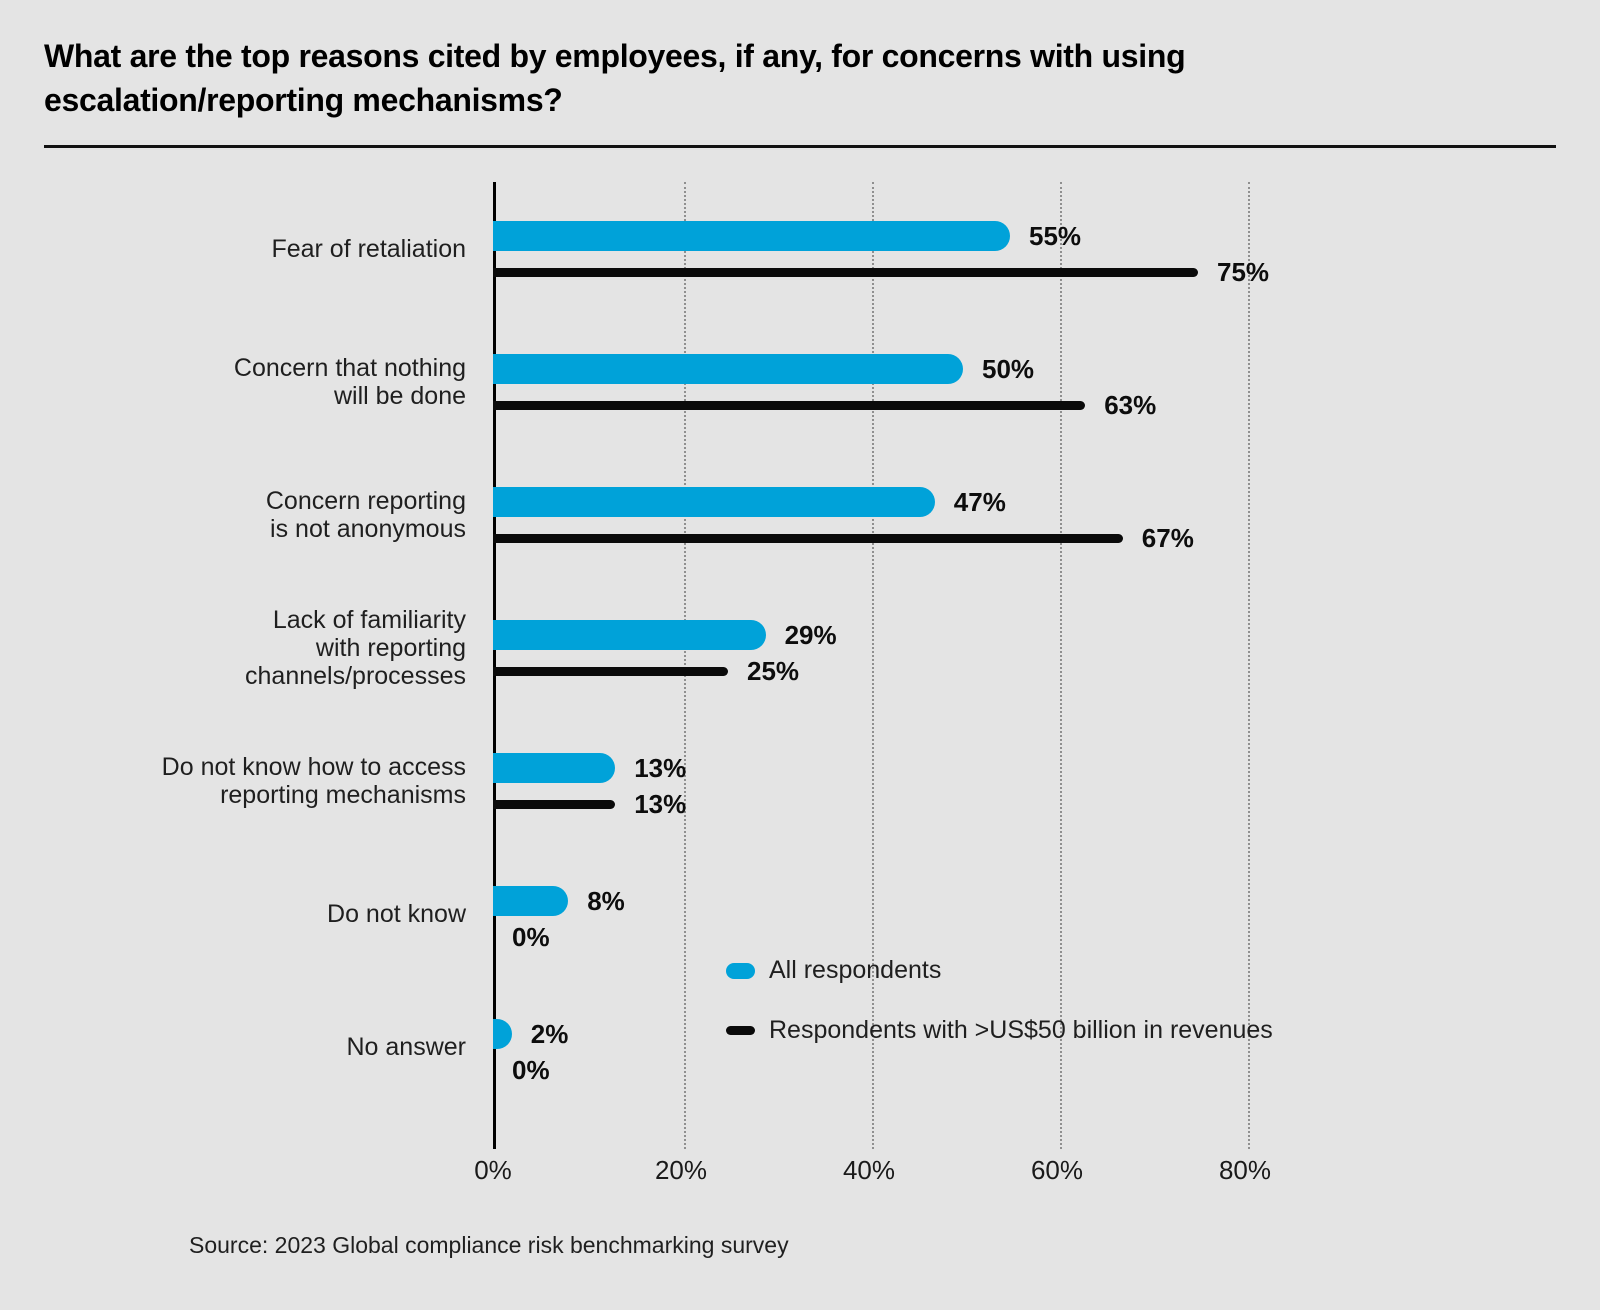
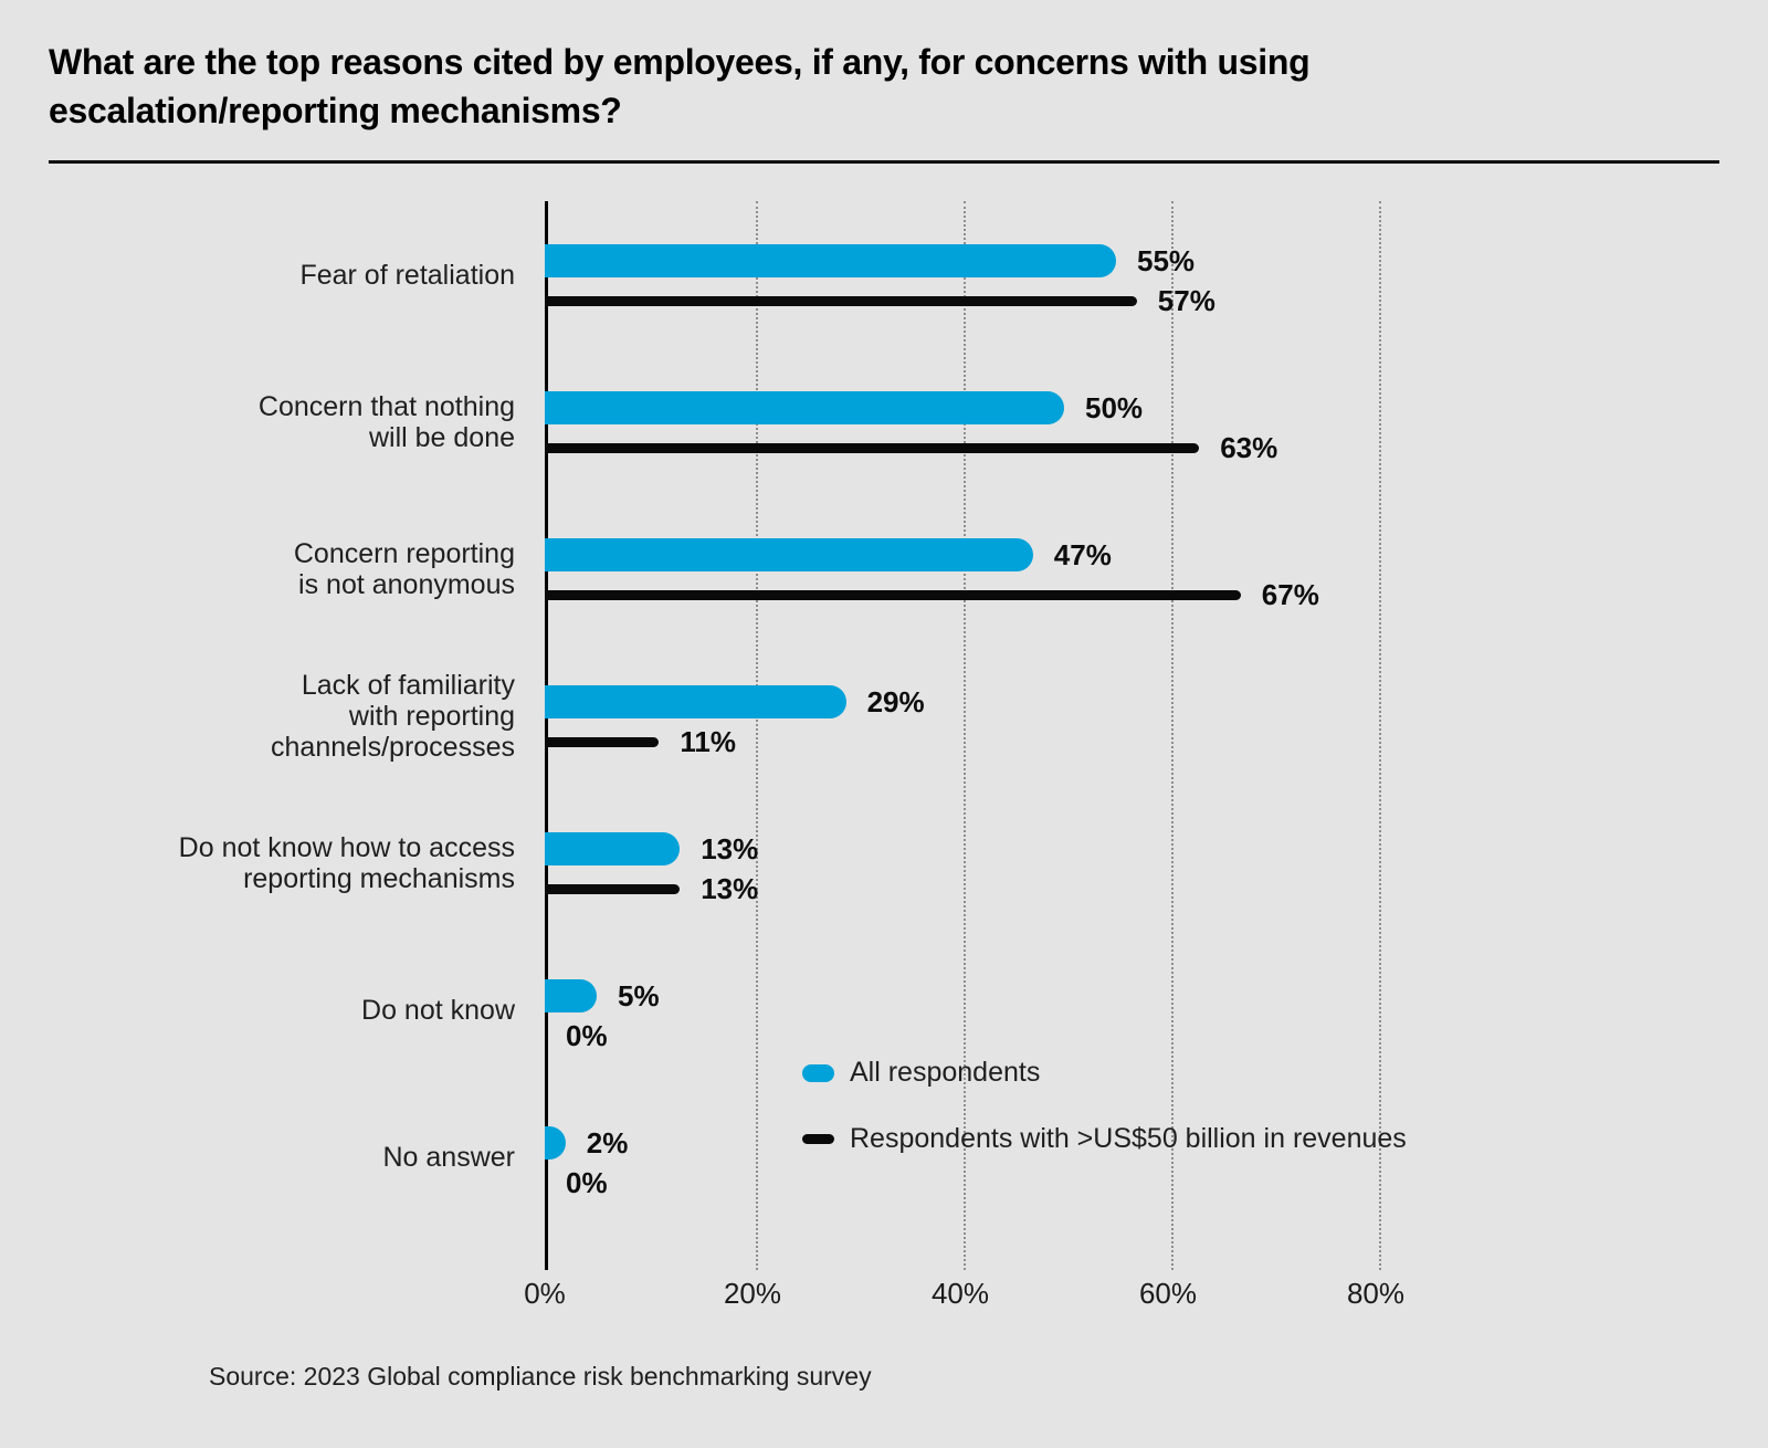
Respondents with >US$50 billion in revenues/Fear of retaliation: 75% -> 57%
Respondents with >US$50 billion in revenues/Lack of familiarity with reporting channels/processes: 25% -> 11%
All respondents/Do not know: 8% -> 5%
